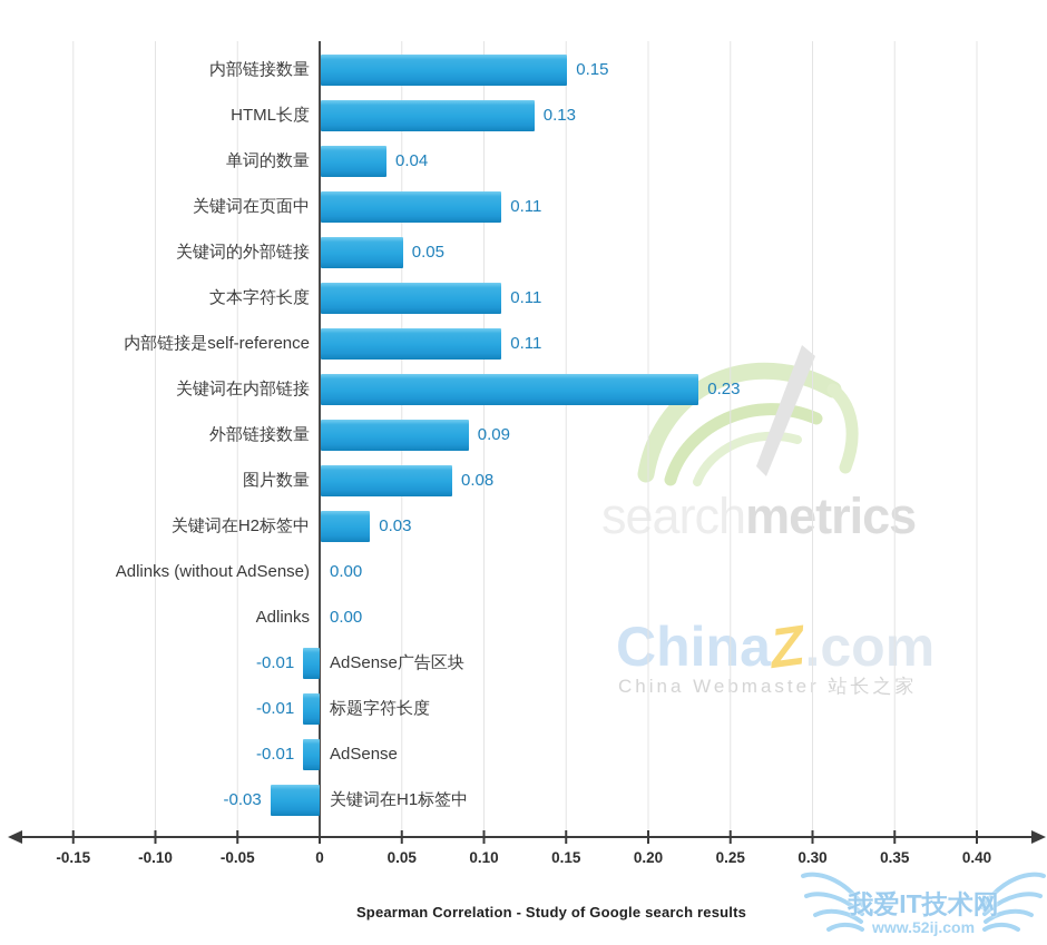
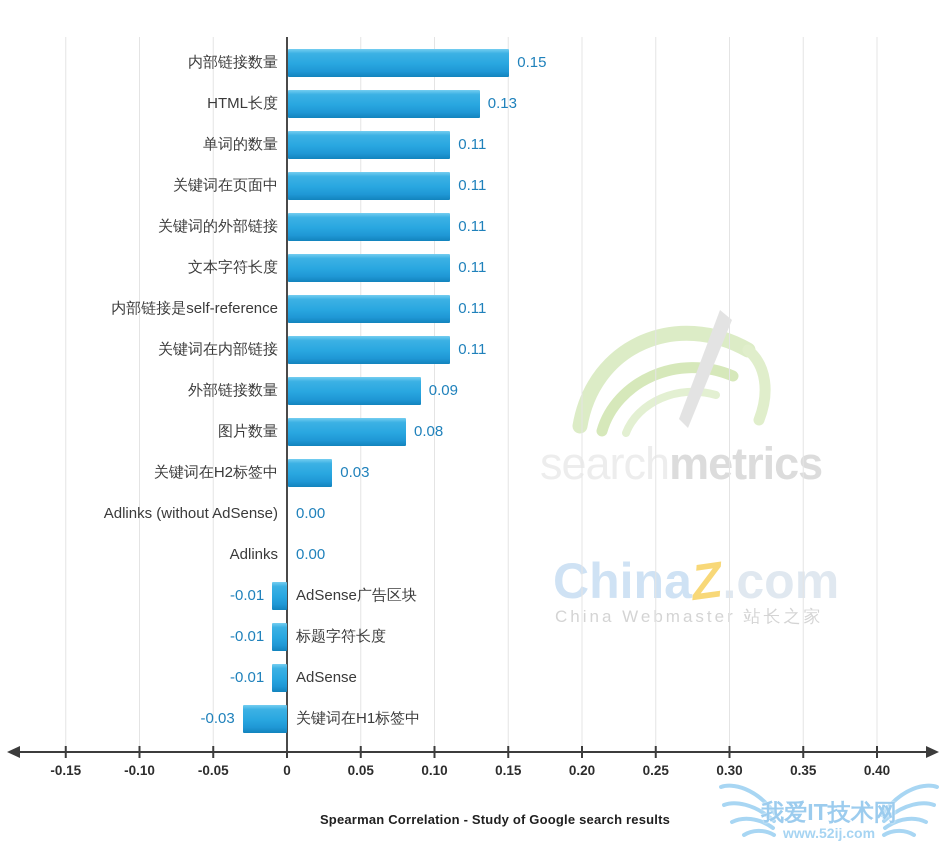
单词的数量: 0.04 -> 0.11
关键词的外部链接: 0.05 -> 0.11
关键词在内部链接: 0.23 -> 0.11
